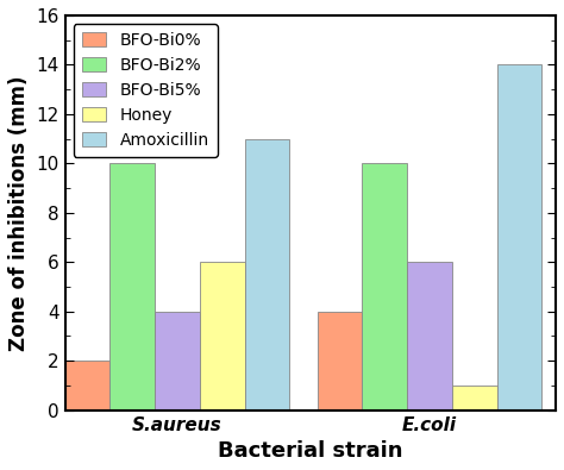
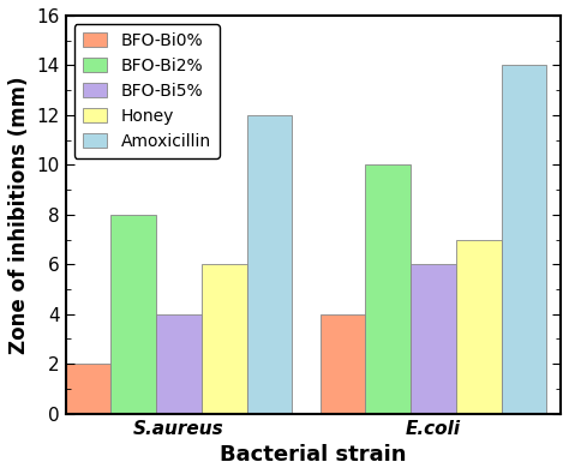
BFO-Bi2%/S.aureus: 10 -> 8
Amoxicillin/S.aureus: 11 -> 12
Honey/E.coli: 1 -> 7
